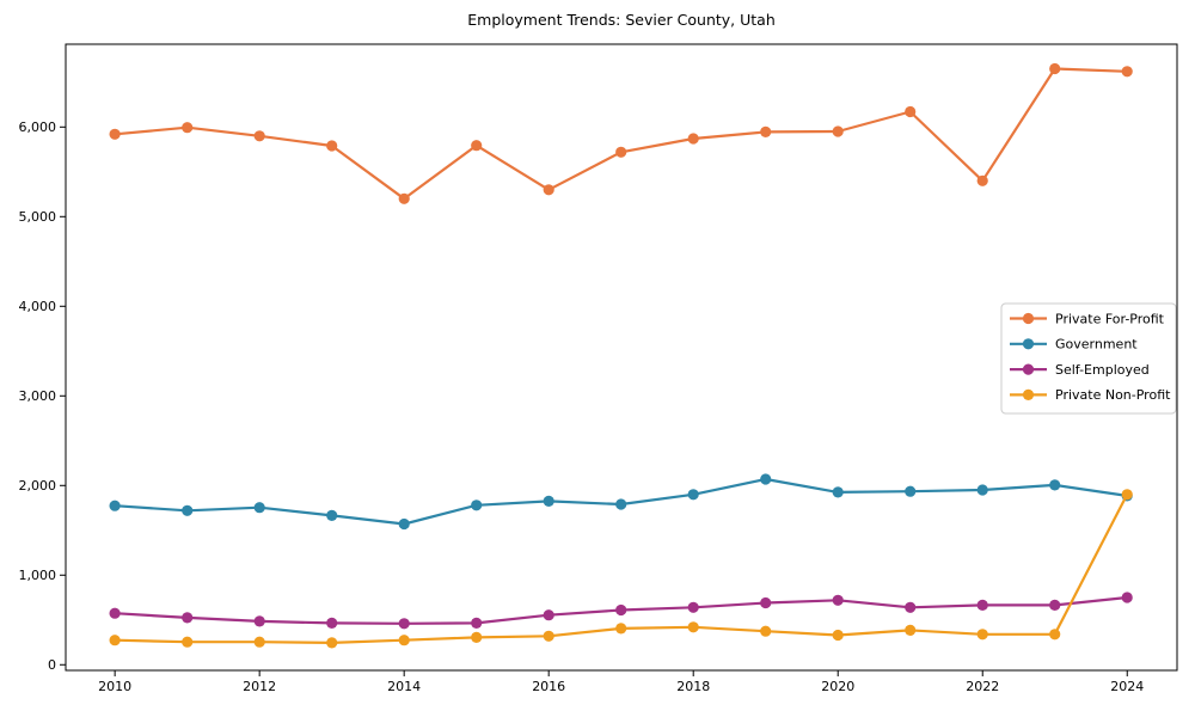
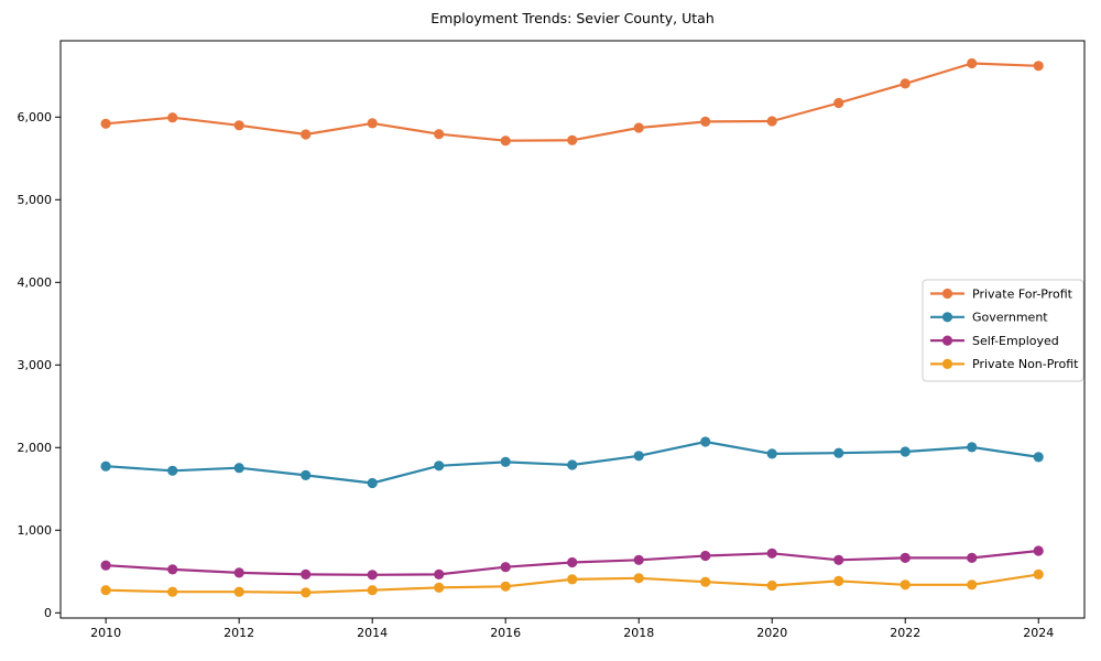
Private For-Profit/2014: 5200 -> 5900
Private For-Profit/2016: 5300 -> 5700
Private For-Profit/2022: 5400 -> 6400
Private Non-Profit/2024: 1900 -> 500
